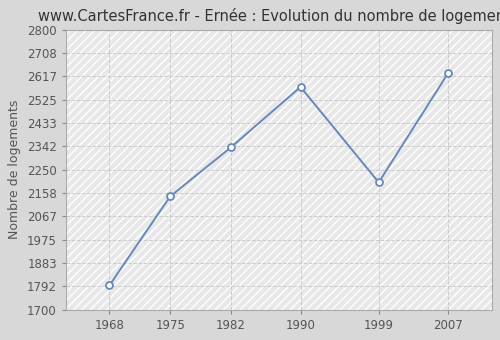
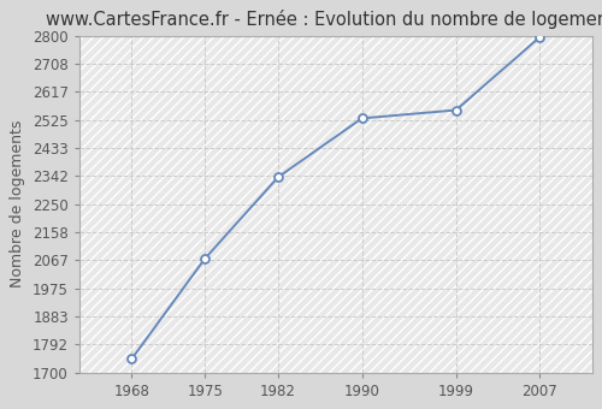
1968: 1795 -> 1744
1975: 2145 -> 2072
1990: 2575 -> 2530
1999: 2200 -> 2557
2007: 2630 -> 2795
